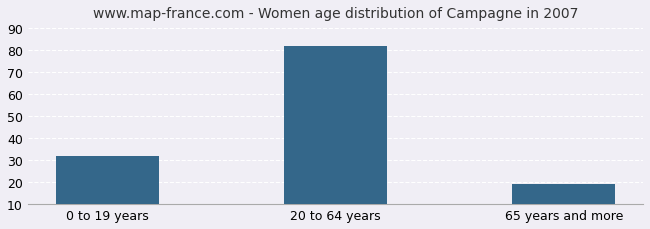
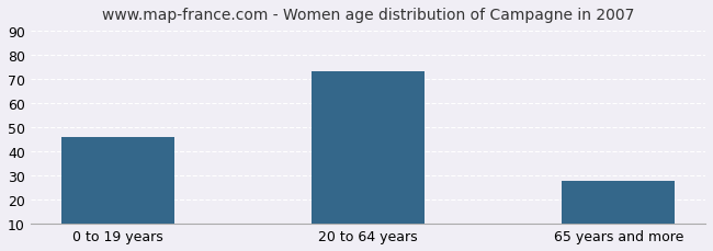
0 to 19 years: 32 -> 46
20 to 64 years: 82 -> 73
65 years and more: 19 -> 28
